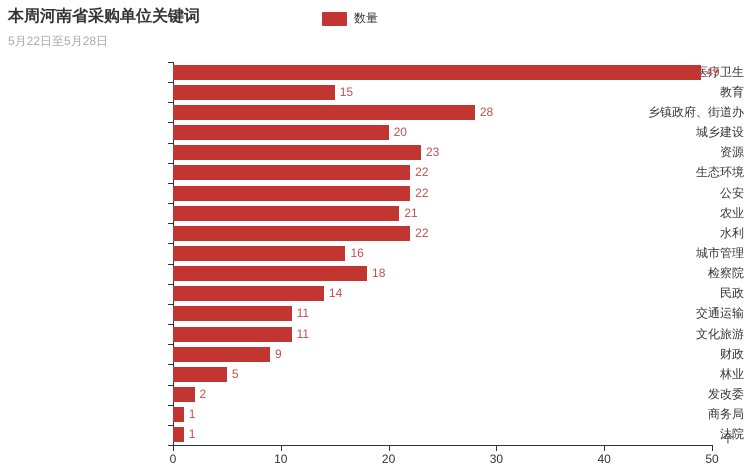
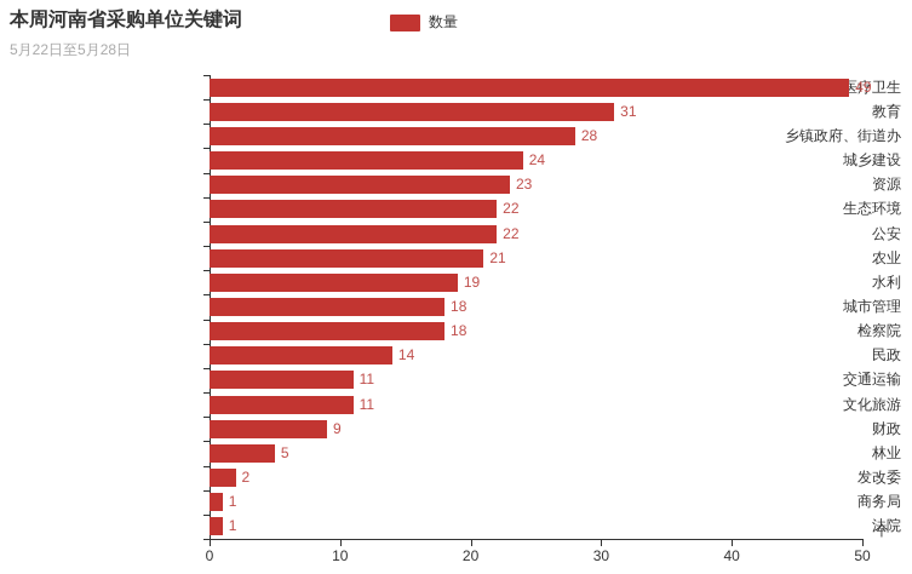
教育: 15 -> 31
城乡建设: 20 -> 24
水利: 22 -> 19
城市管理: 16 -> 18
